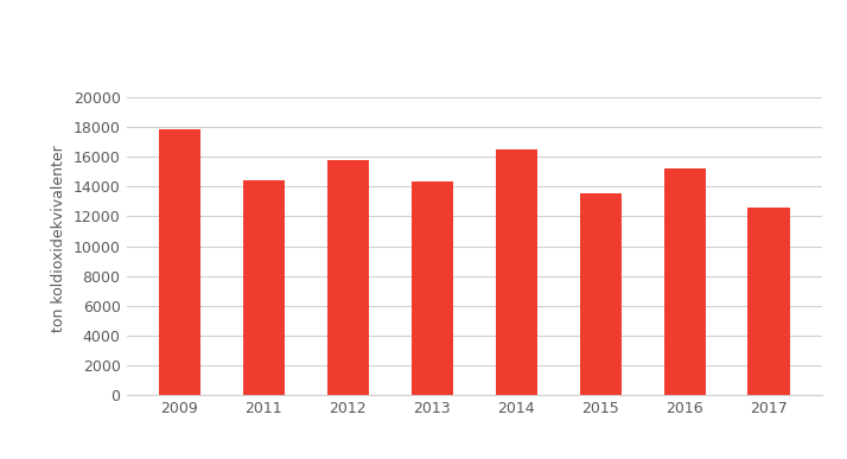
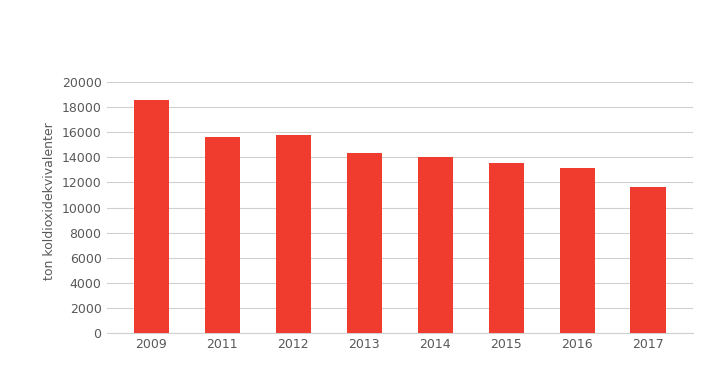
2009: 17900 -> 18600
2011: 14400 -> 15600
2014: 16500 -> 14000
2016: 15200 -> 13200
2017: 12600 -> 11600
